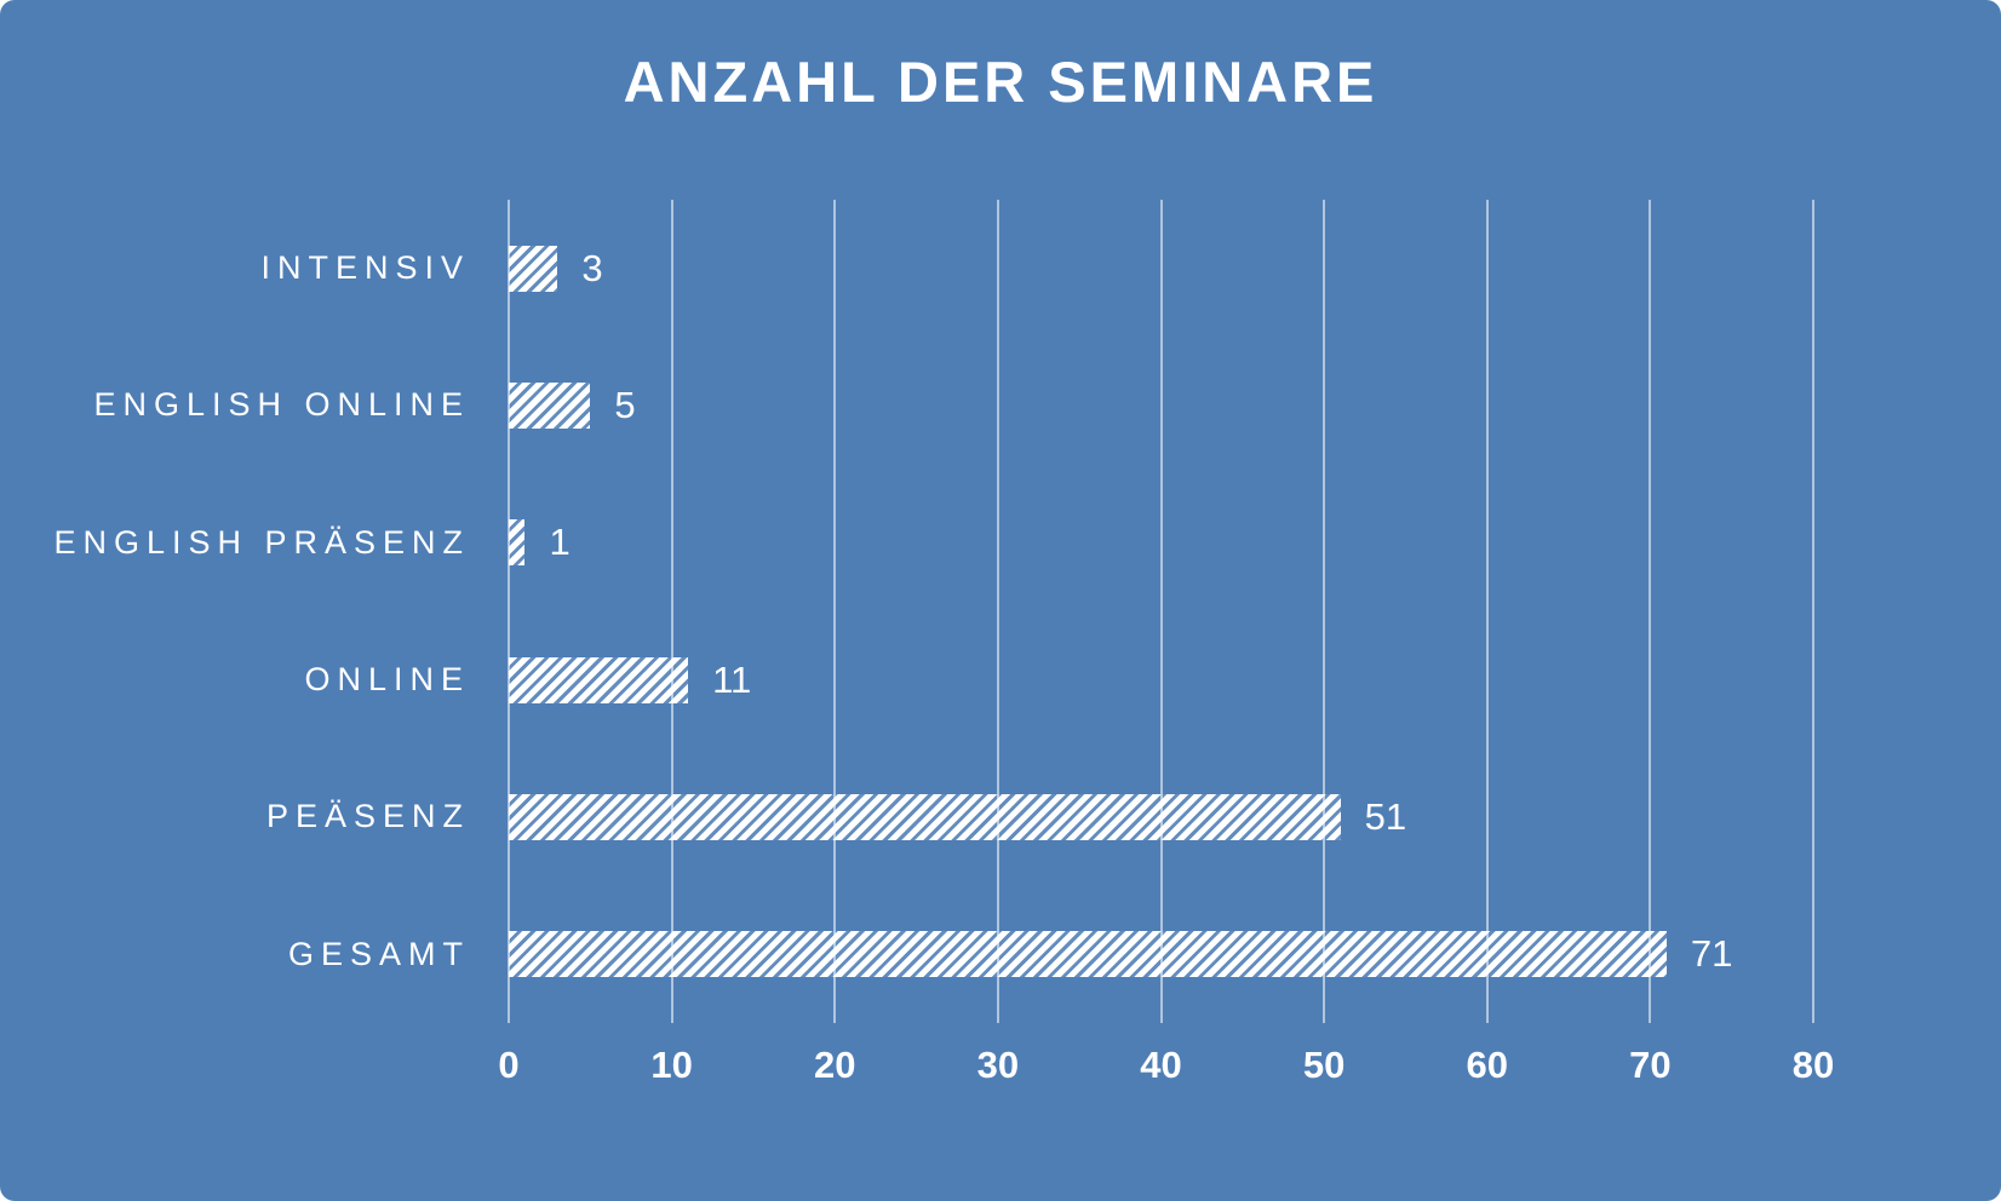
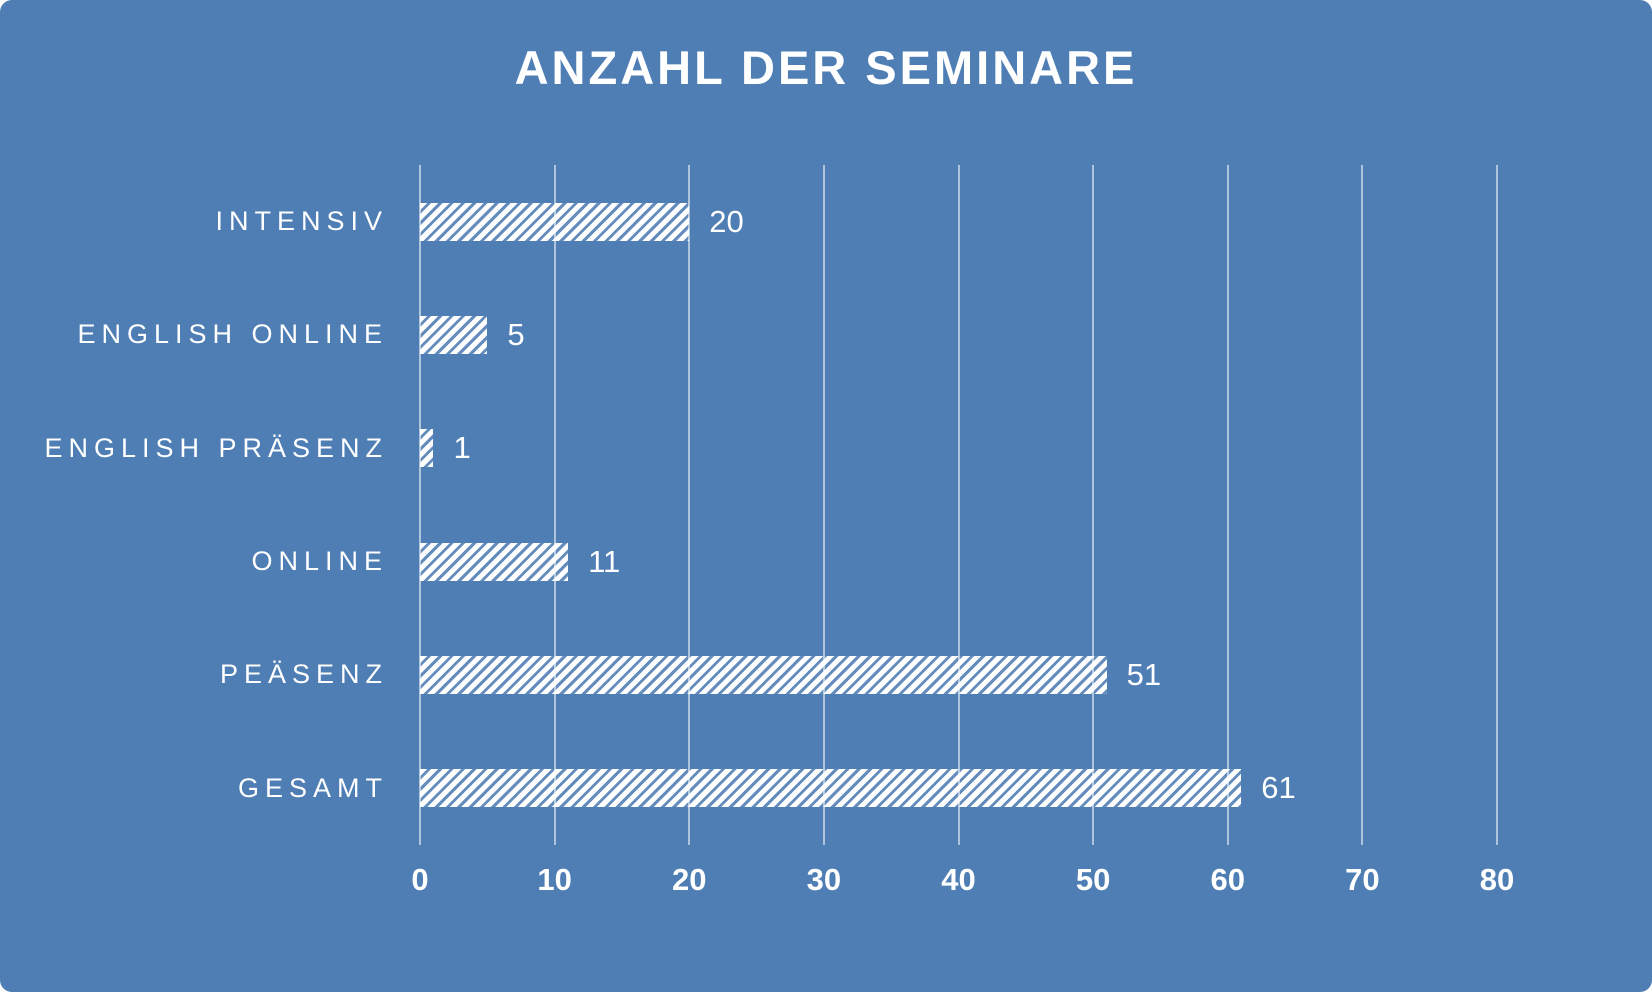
INTENSIV: 3 -> 20
GESAMT: 71 -> 61
